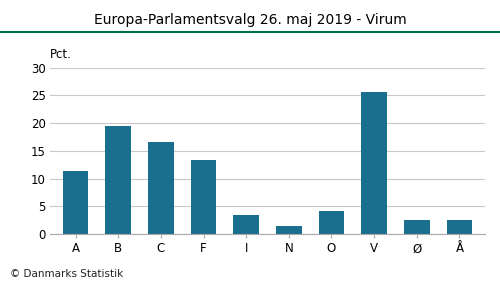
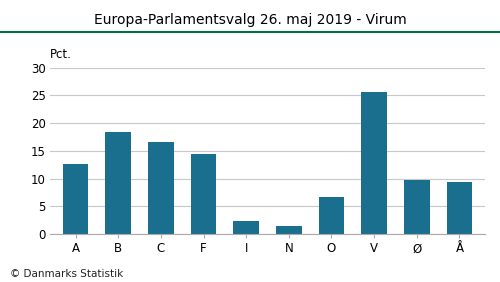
A: 11.4 -> 12.6
B: 19.5 -> 18.4
F: 13.3 -> 14.4
I: 3.4 -> 2.4
O: 4.1 -> 6.6
Ø: 2.5 -> 9.8
Å: 2.5 -> 9.4
